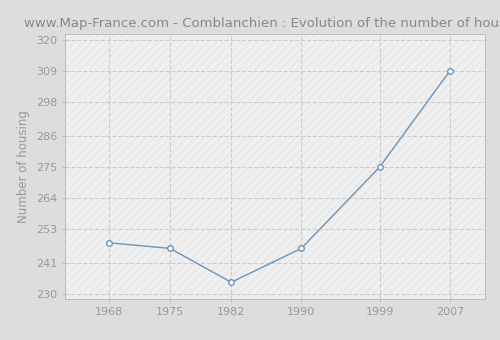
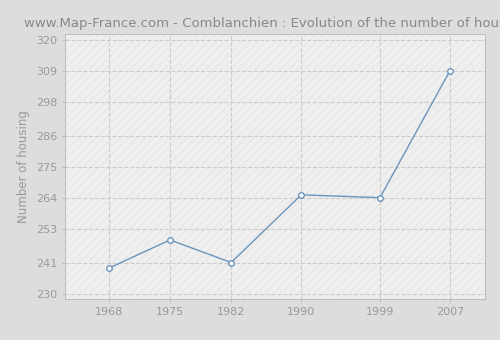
1968: 248 -> 239
1975: 246 -> 249
1982: 234 -> 241
1990: 246 -> 265
1999: 275 -> 264
